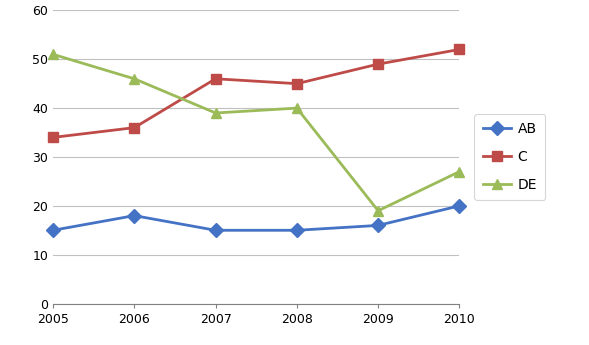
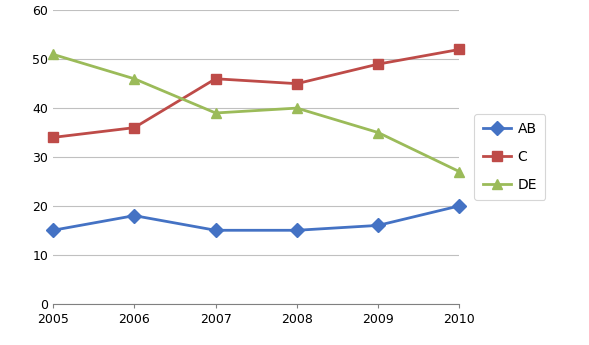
DE/2009: 19 -> 35
